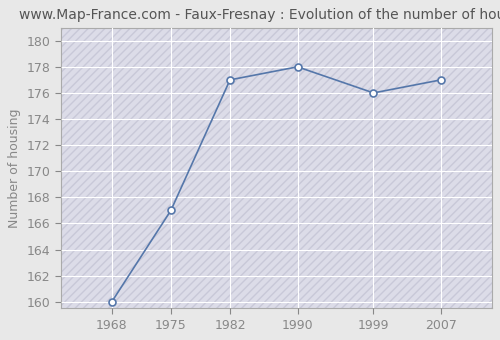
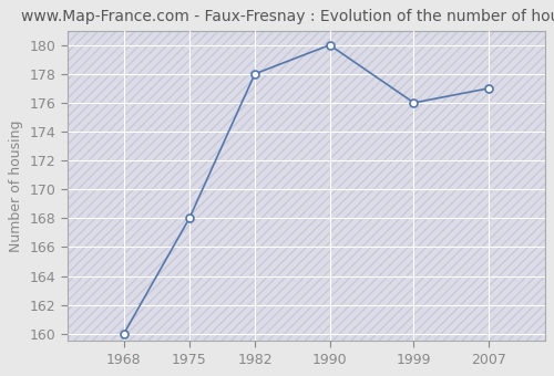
1975: 167 -> 168
1982: 177 -> 178
1990: 178 -> 180
